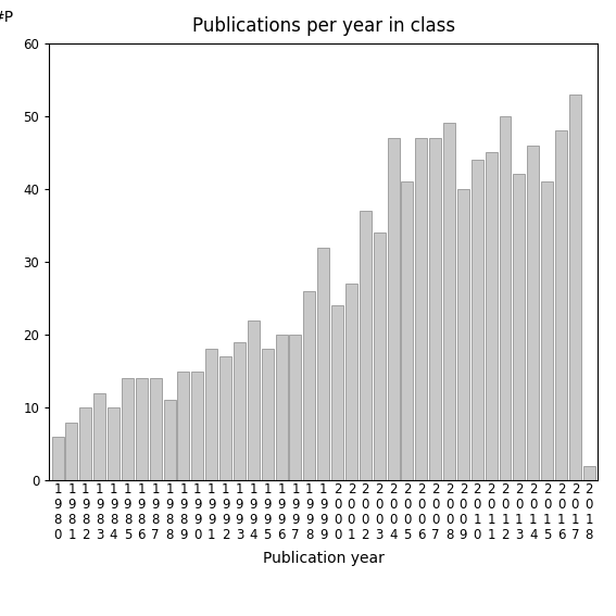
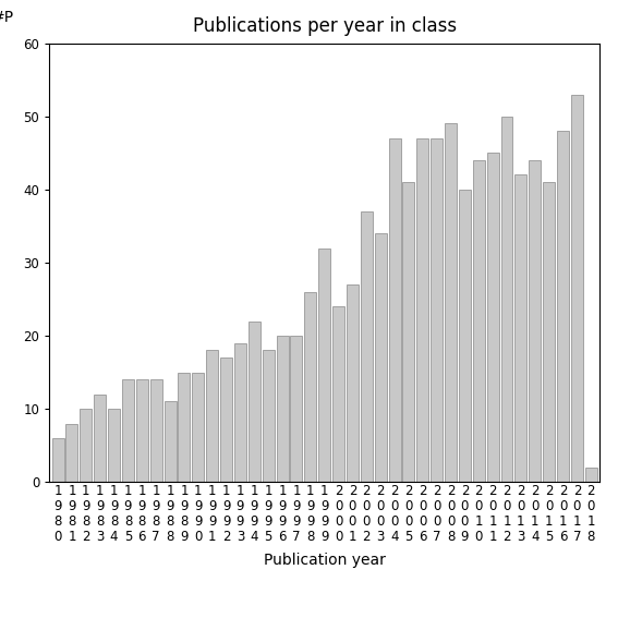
2 0 1 4: 46 -> 44
